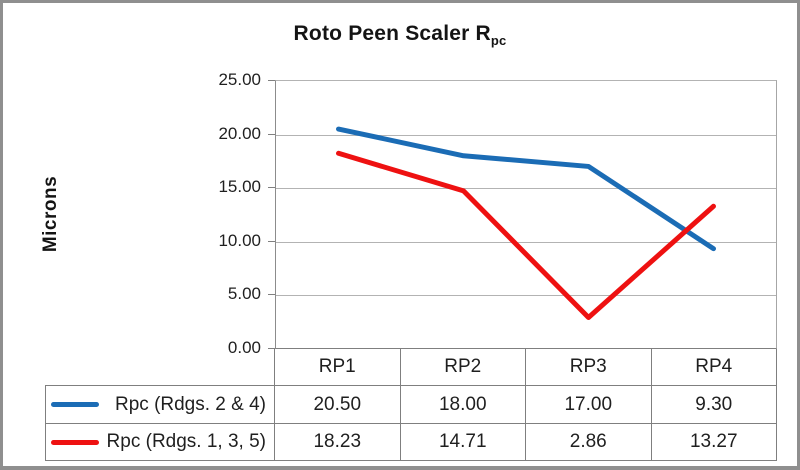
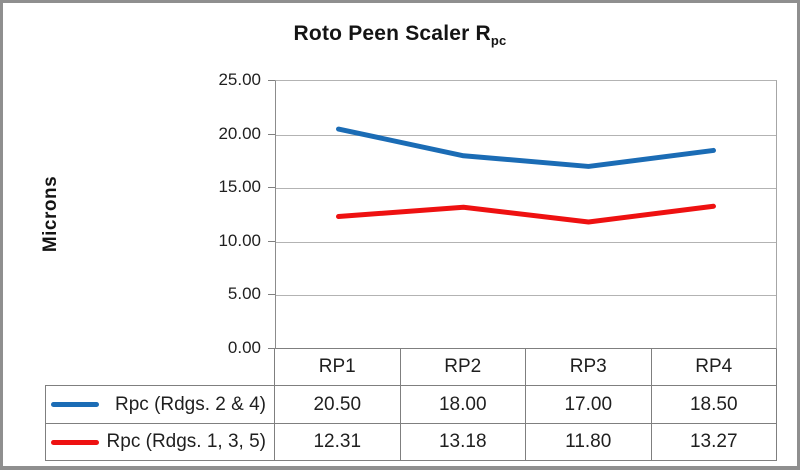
Rpc (Rdgs. 1, 3, 5)/RP1: 18.23 -> 12.31
Rpc (Rdgs. 1, 3, 5)/RP2: 14.71 -> 13.18
Rpc (Rdgs. 1, 3, 5)/RP3: 2.86 -> 11.80
Rpc (Rdgs. 2 & 4)/RP4: 9.30 -> 18.50
